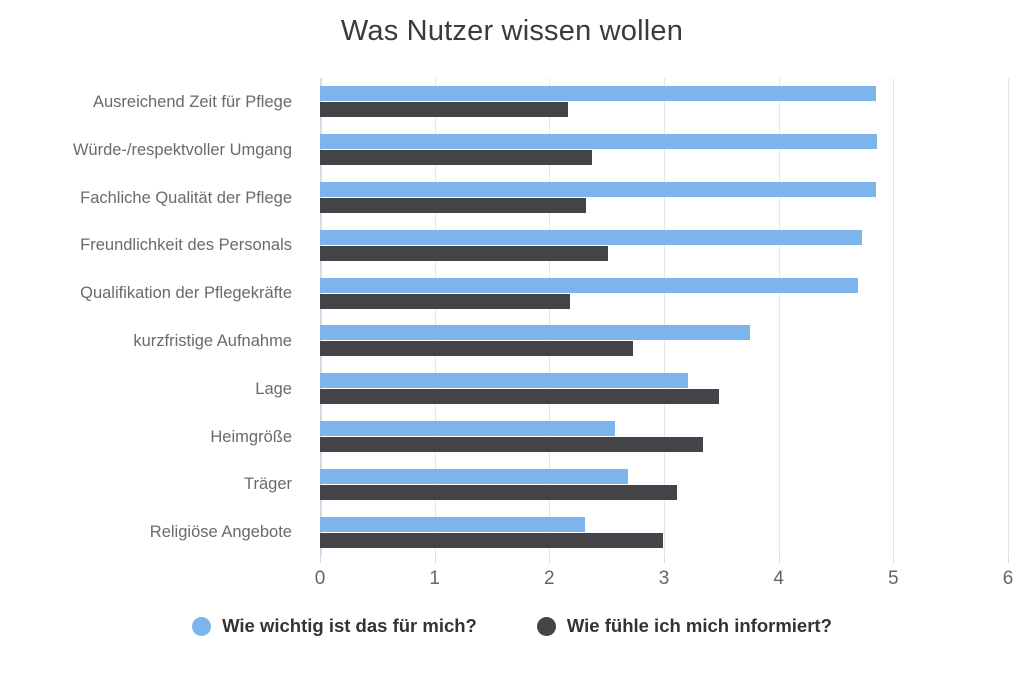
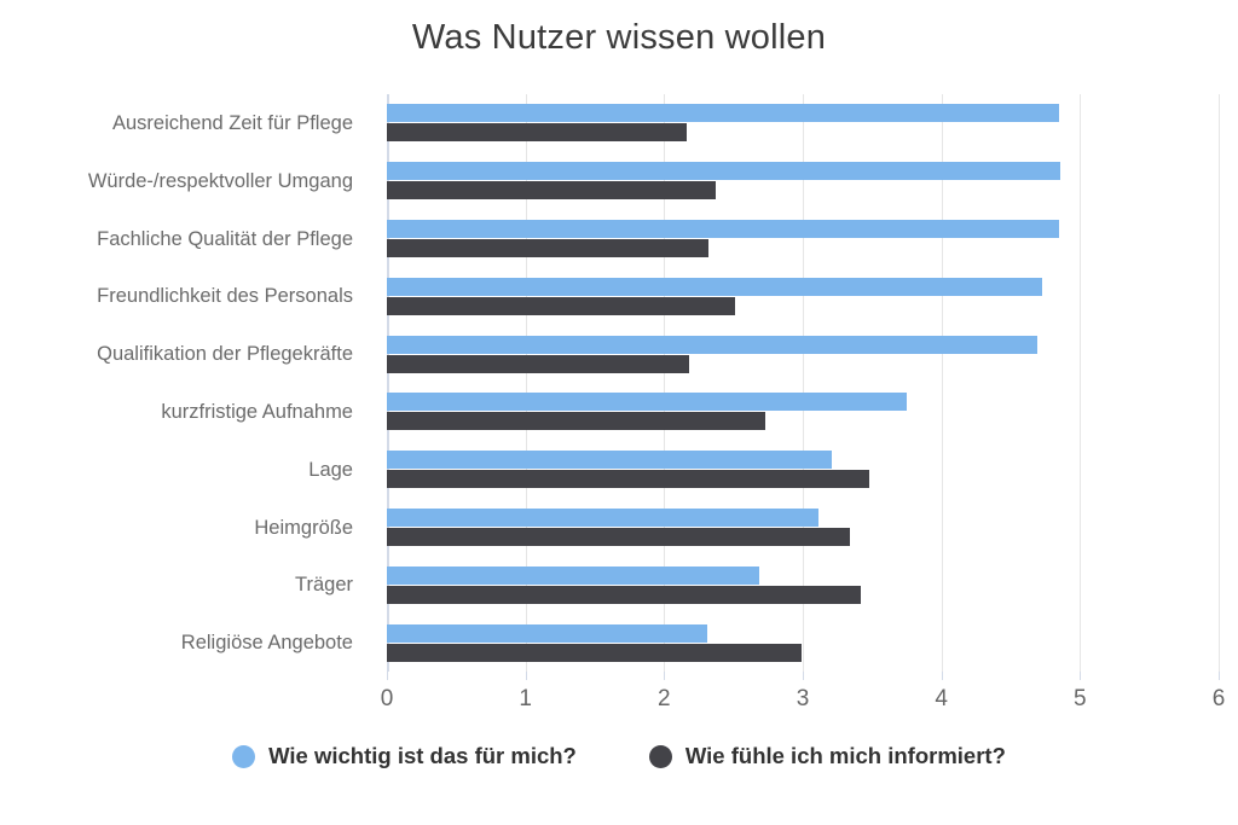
Wie wichtig ist das für mich?/Heimgröße: 2.57 -> 3.11
Wie fühle ich mich informiert?/Träger: 3.11 -> 3.42
